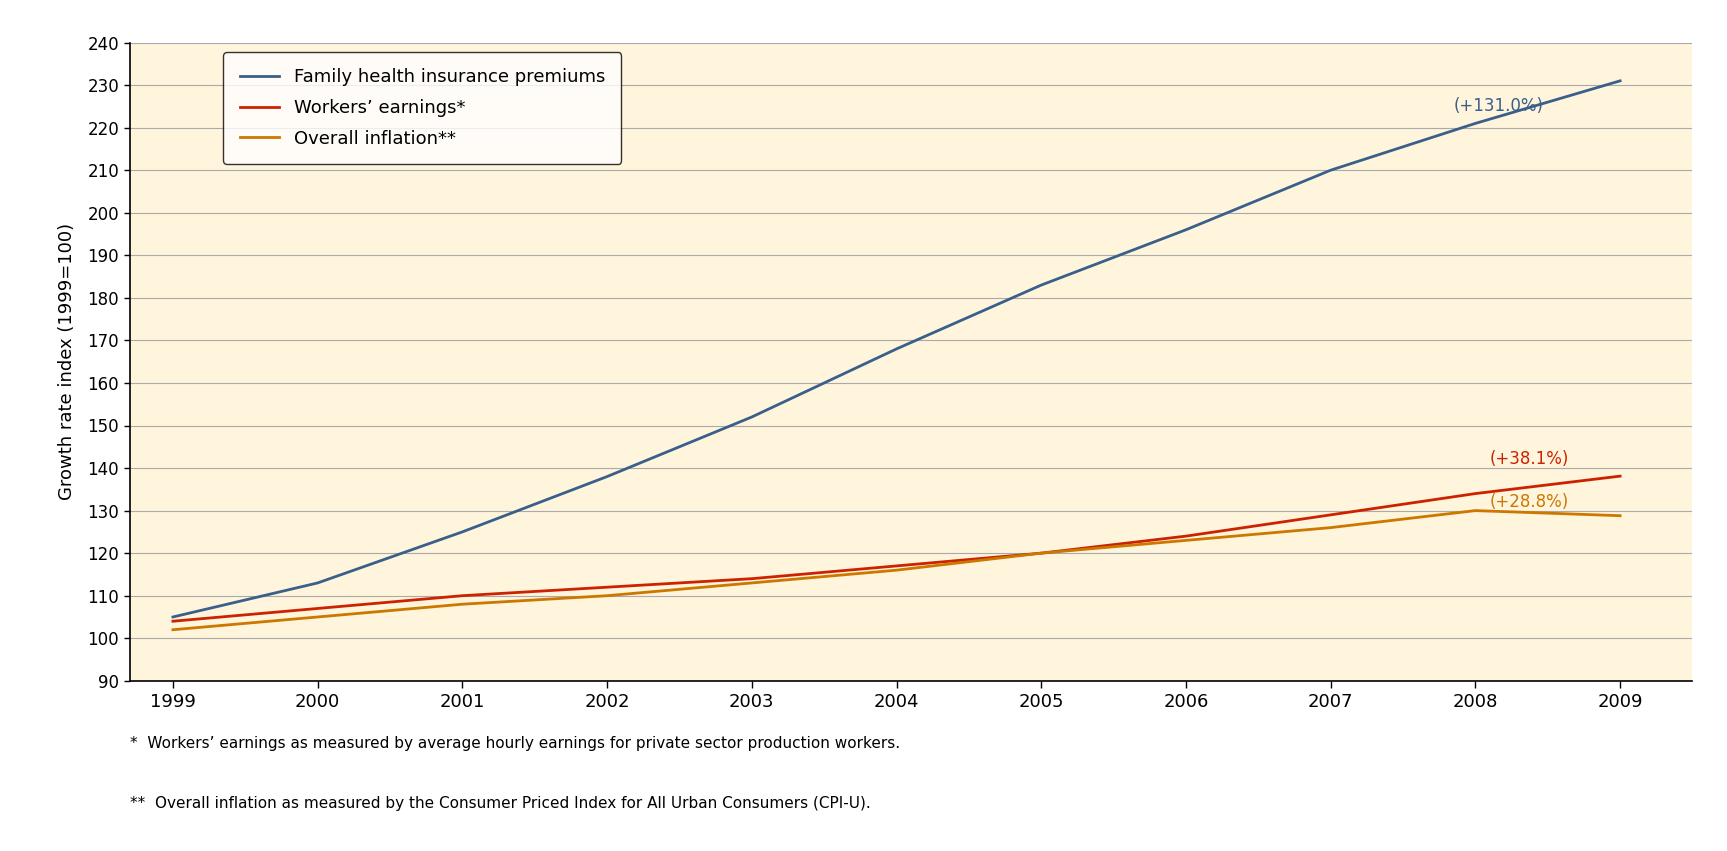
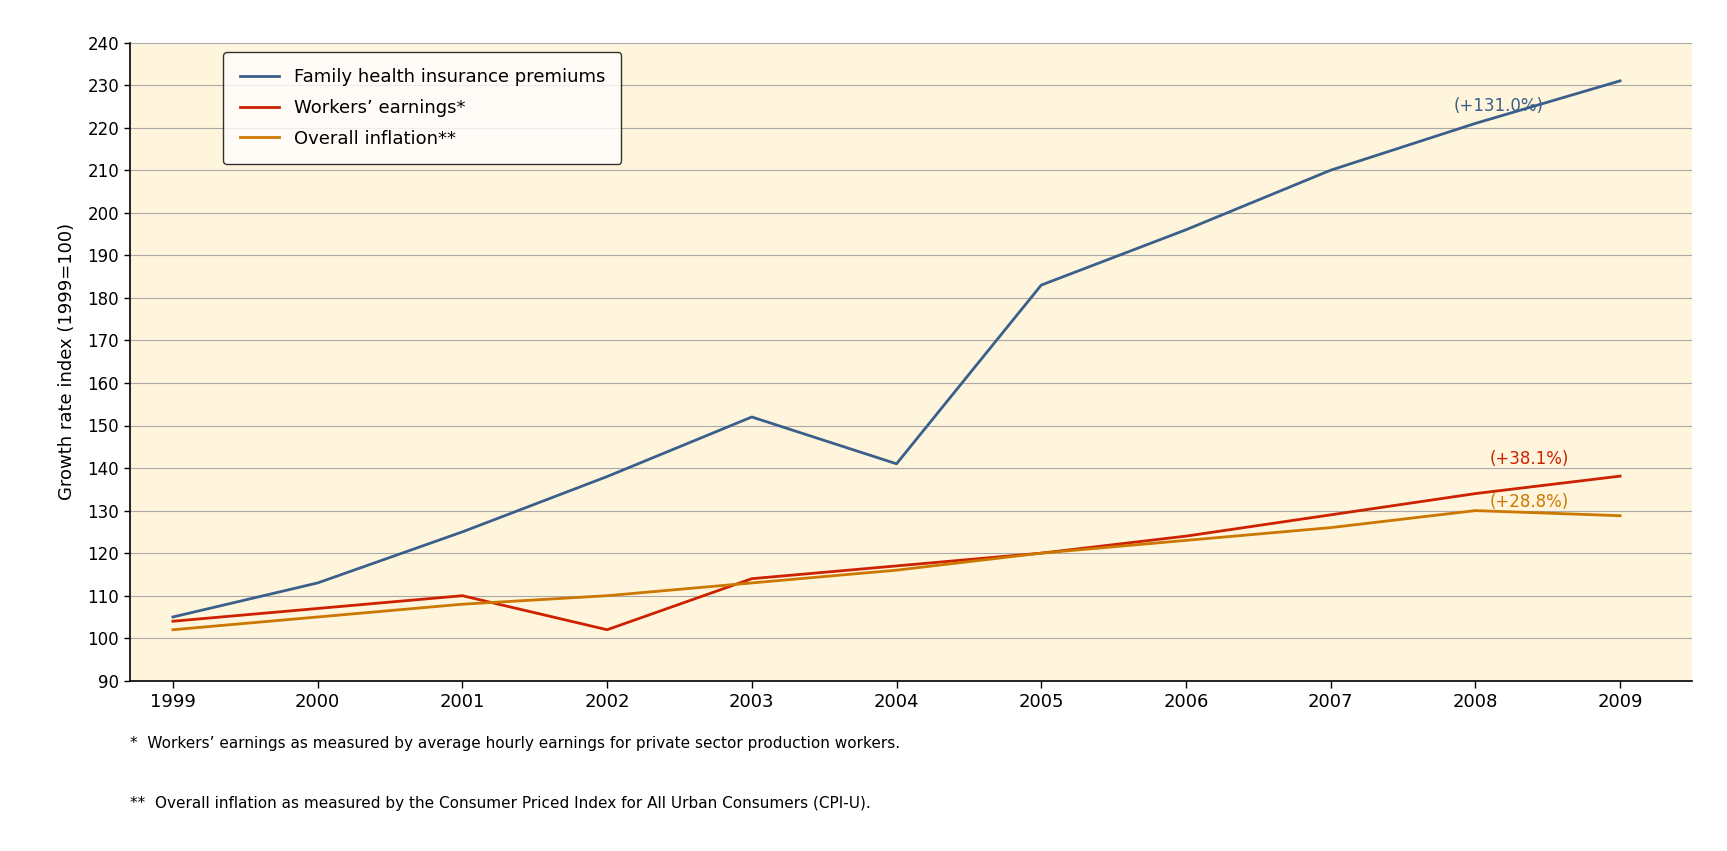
Workers’ earnings*/2002: 112.0 -> 102.0
Family health insurance premiums/2004: 168 -> 141
